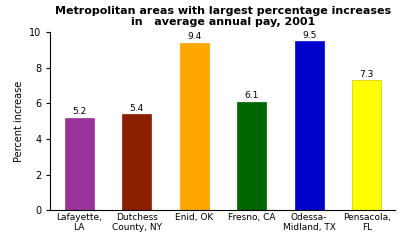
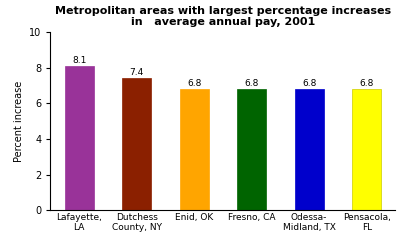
Lafayette, LA: 5.2 -> 8.1
Dutchess County, NY: 5.4 -> 7.4
Enid, OK: 9.4 -> 6.8
Fresno, CA: 6.1 -> 6.8
Odessa- Midland, TX: 9.5 -> 6.8
Pensacola, FL: 7.3 -> 6.8
